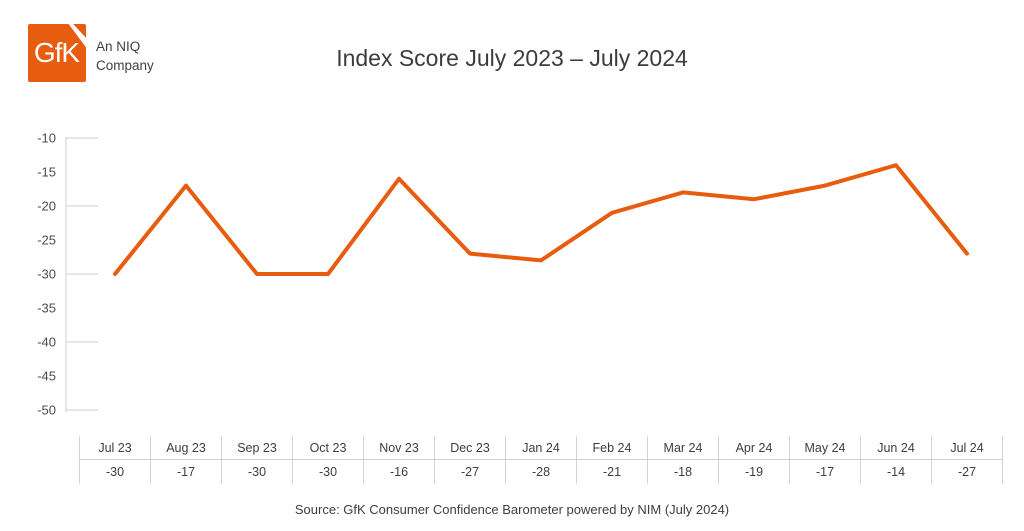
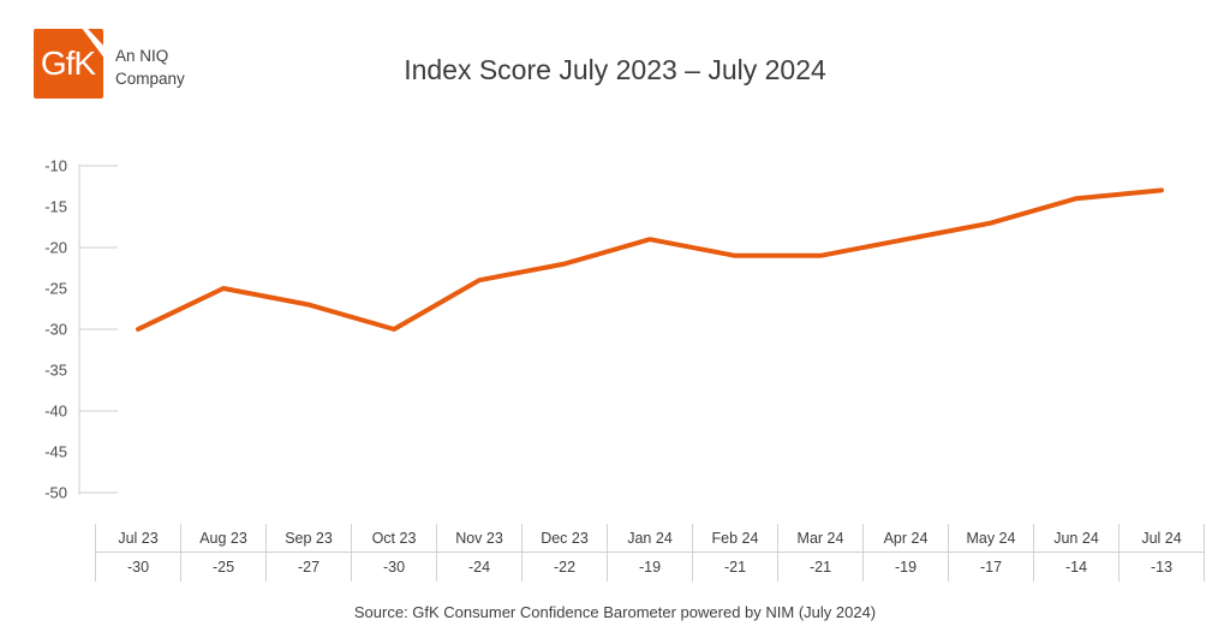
Aug 23: -17 -> -25
Sep 23: -30 -> -27
Nov 23: -16 -> -24
Dec 23: -27 -> -22
Jan 24: -28 -> -19
Mar 24: -18 -> -21
Jul 24: -27 -> -13
